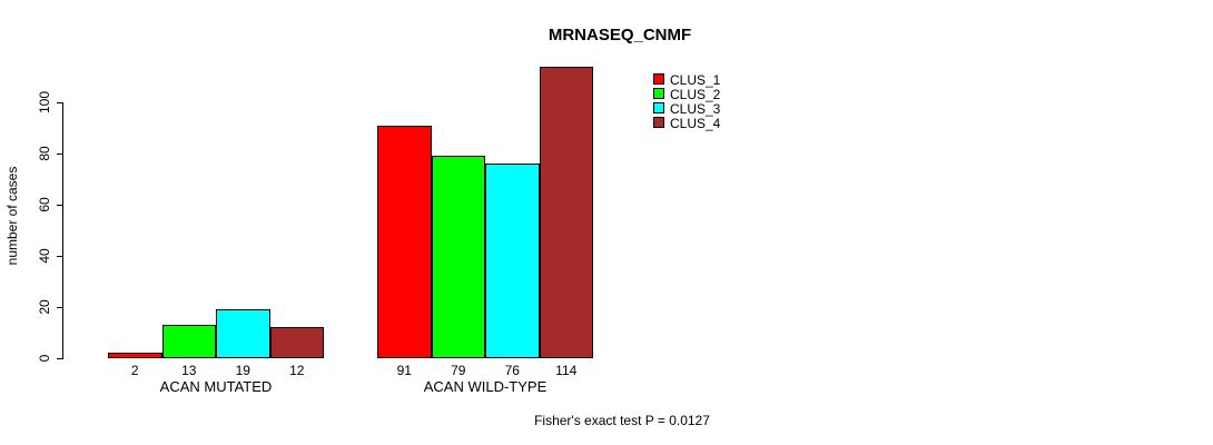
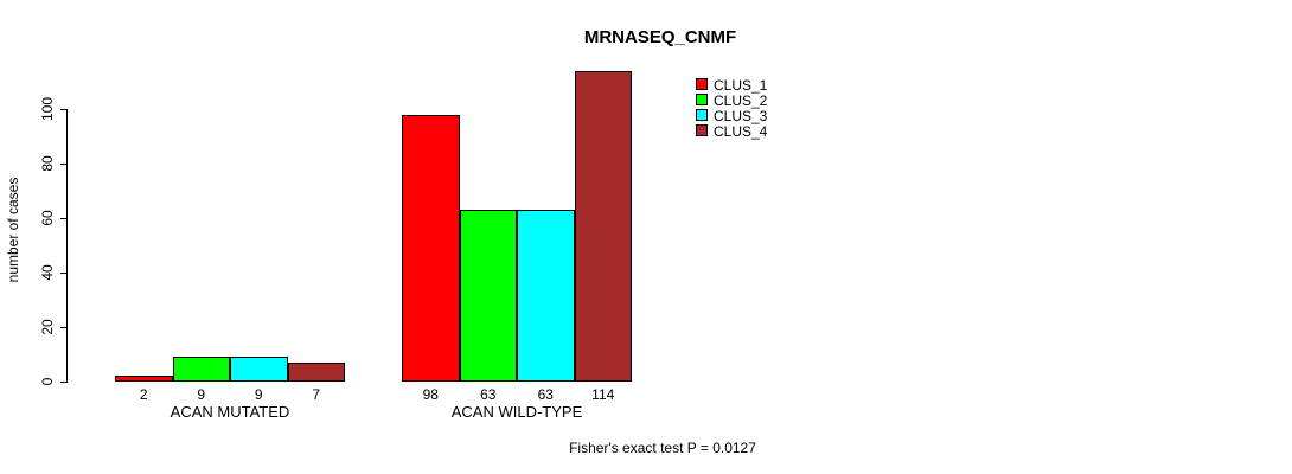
CLUS_2/ACAN MUTATED: 13 -> 9
CLUS_3/ACAN MUTATED: 19 -> 9
CLUS_4/ACAN MUTATED: 12 -> 7
CLUS_1/ACAN WILD-TYPE: 91 -> 98
CLUS_2/ACAN WILD-TYPE: 79 -> 63
CLUS_3/ACAN WILD-TYPE: 76 -> 63
